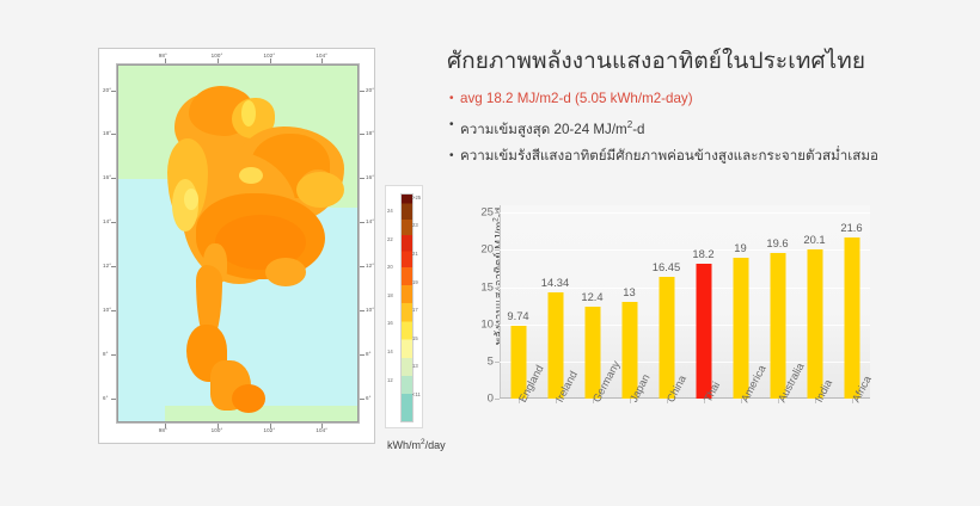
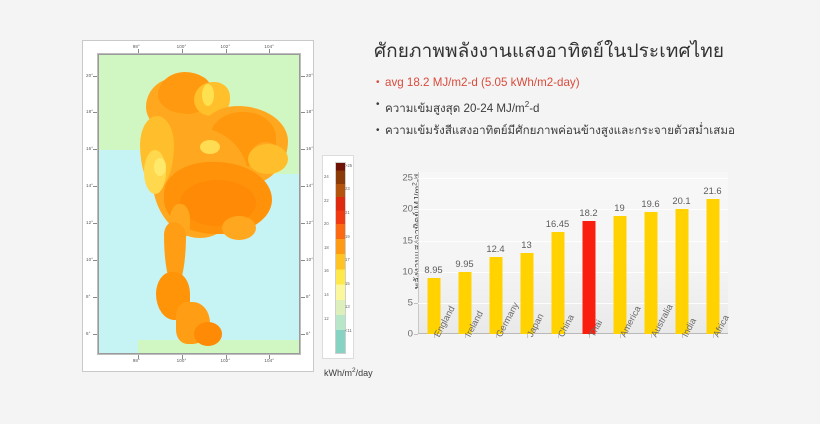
England: 9.74 -> 8.95
Ireland: 14.34 -> 9.95
